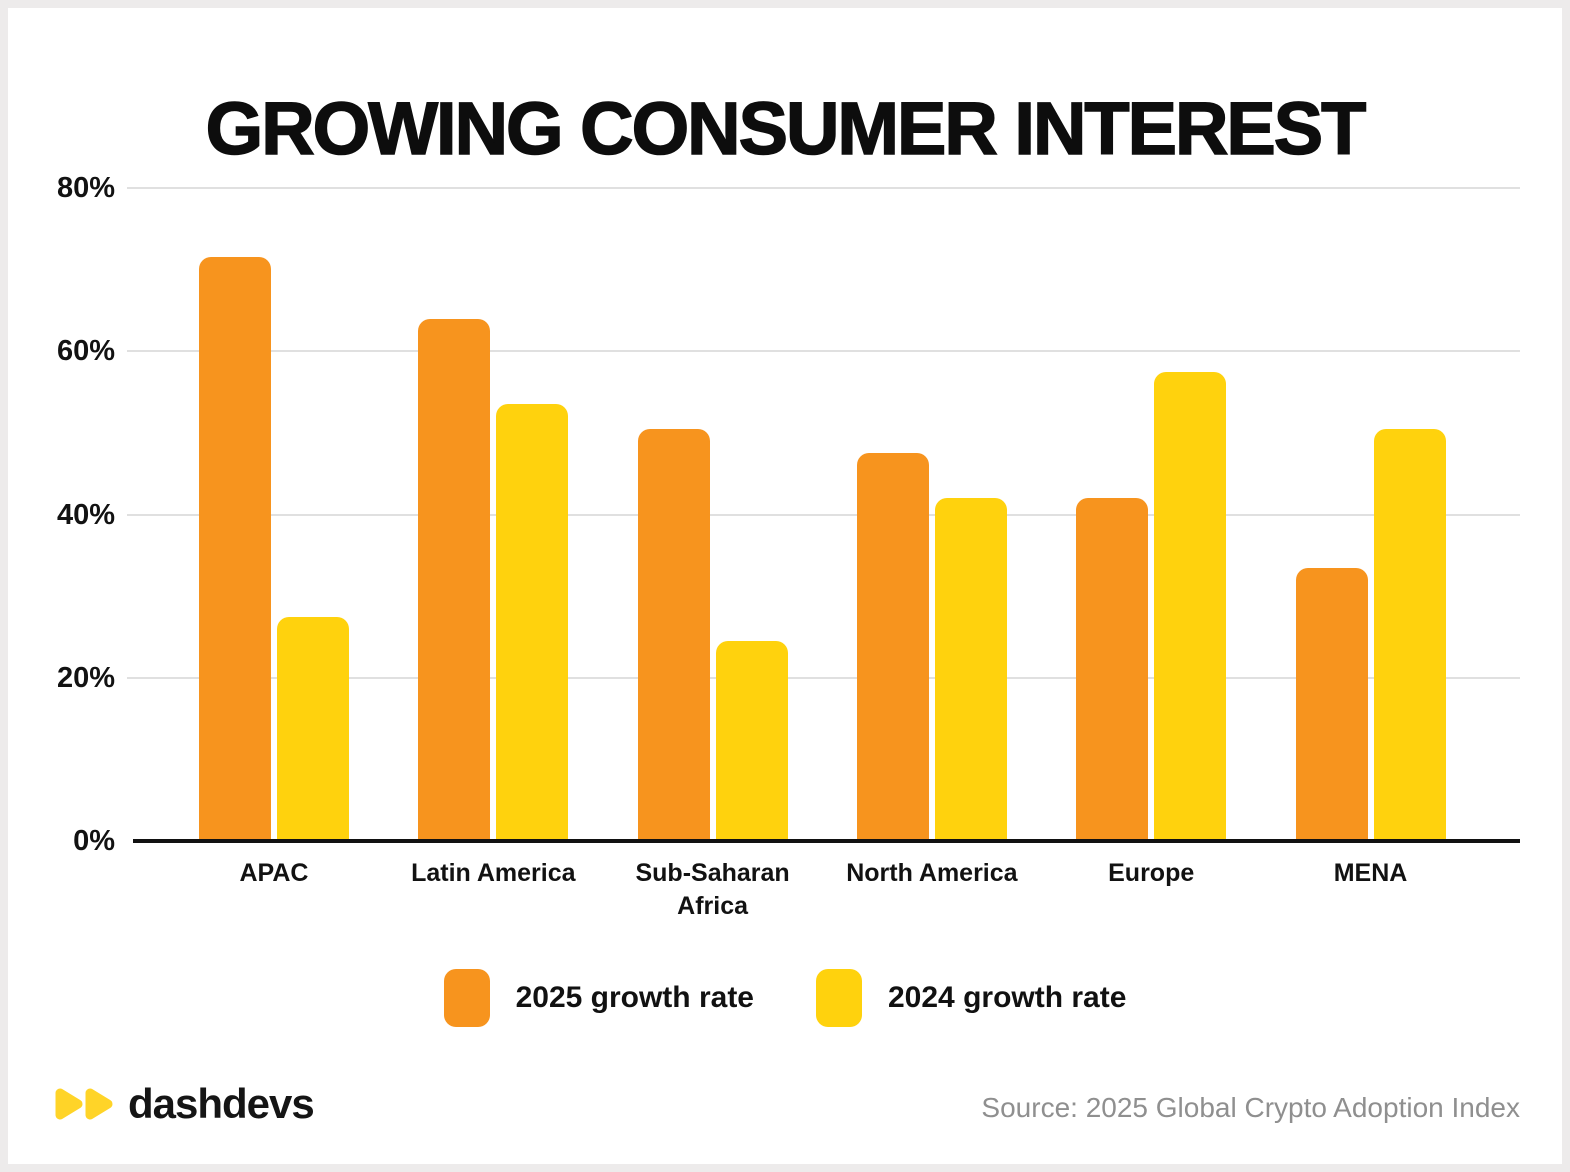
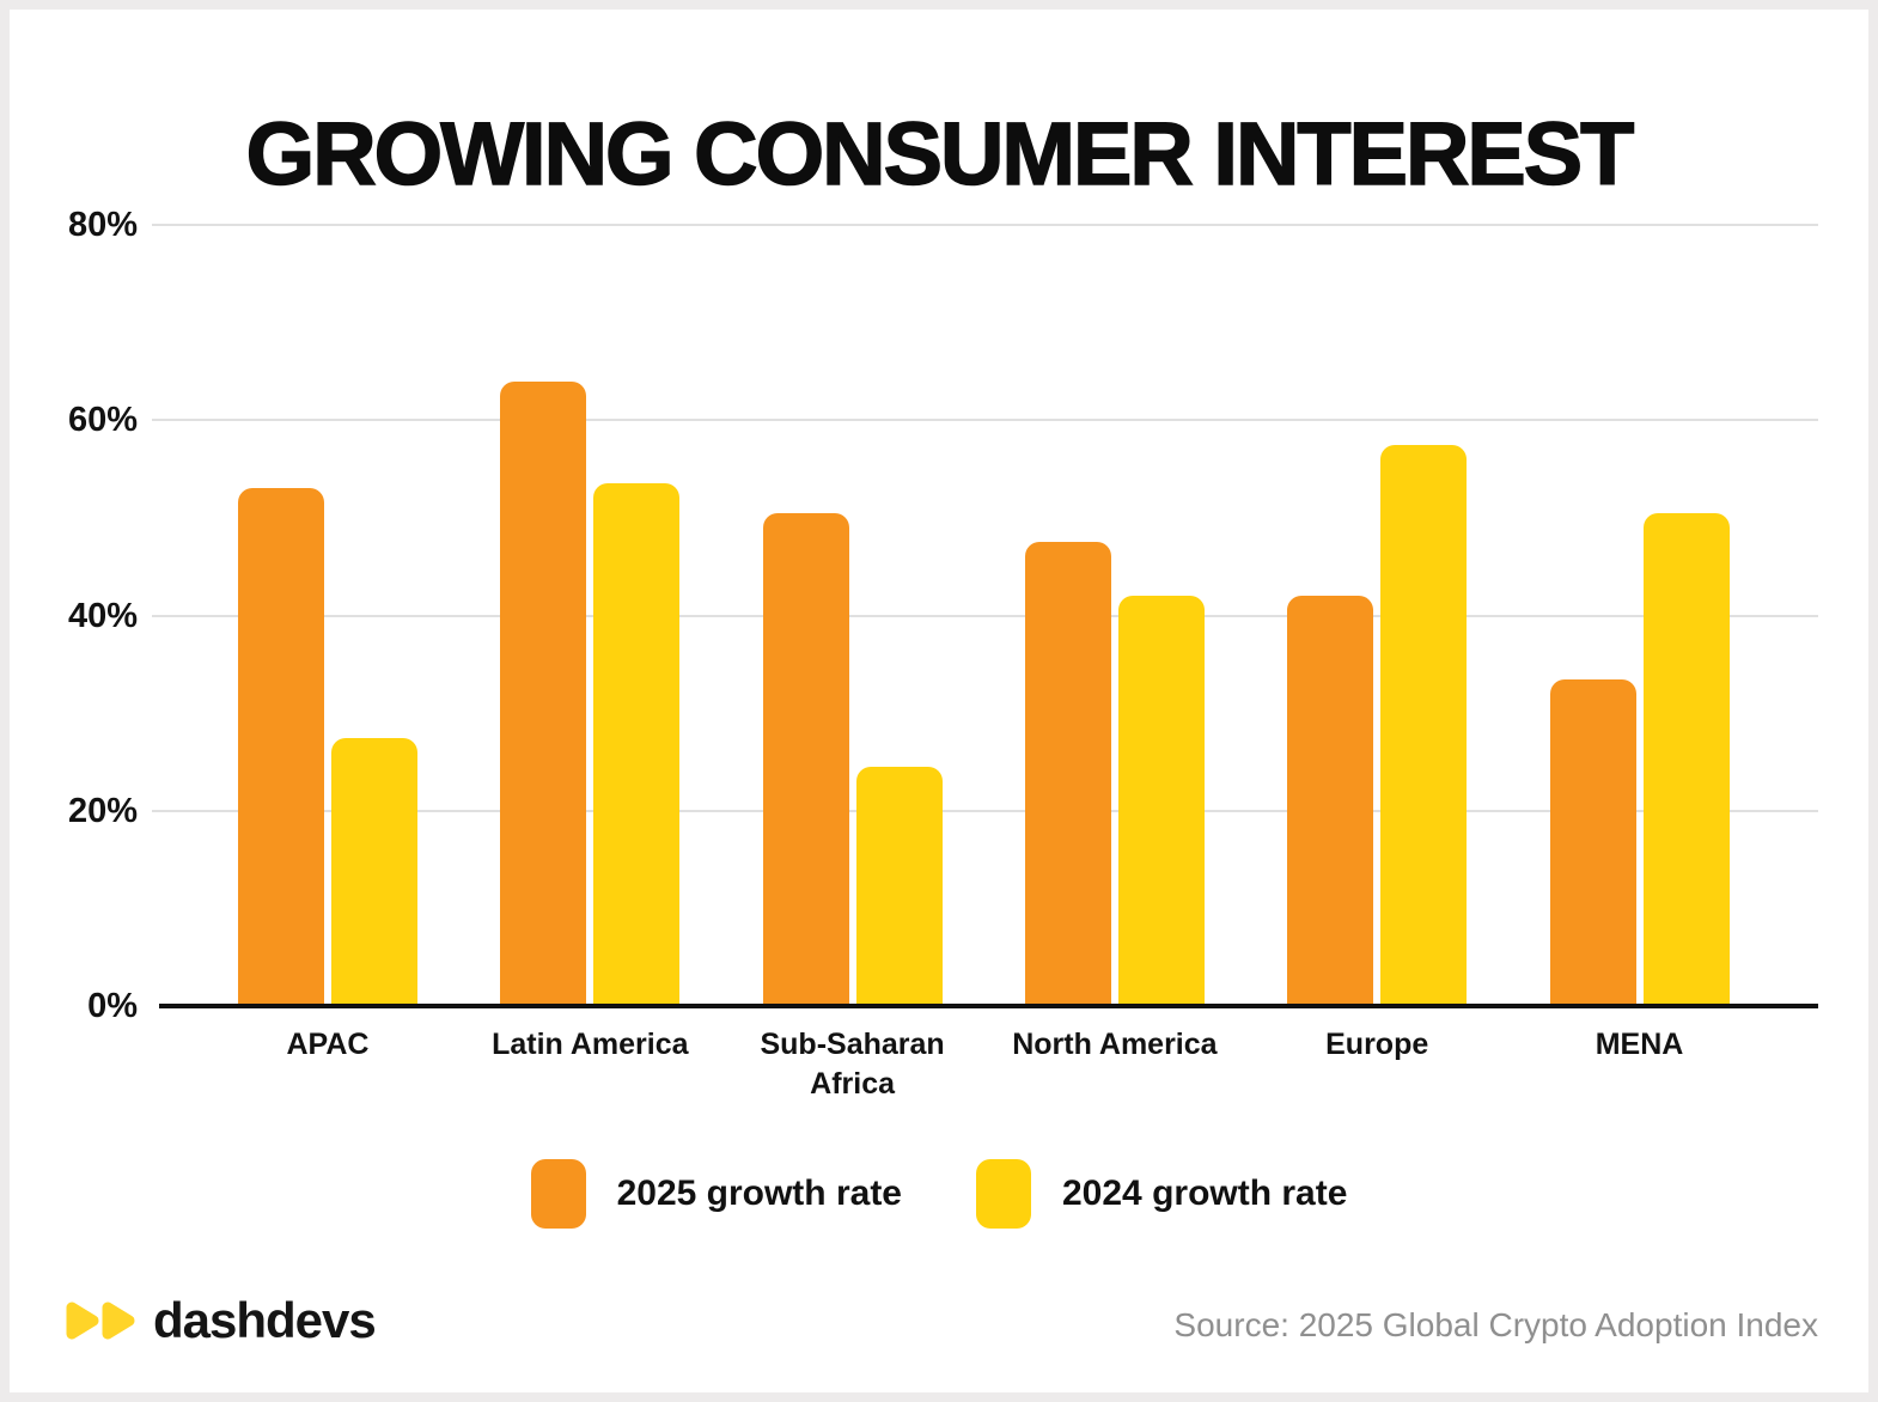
2025 growth rate/APAC: 72% -> 53%
